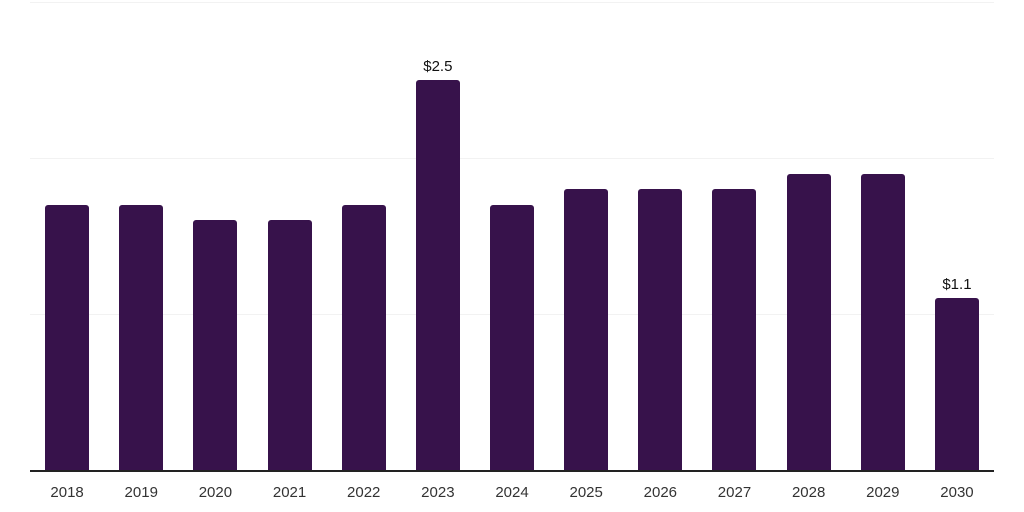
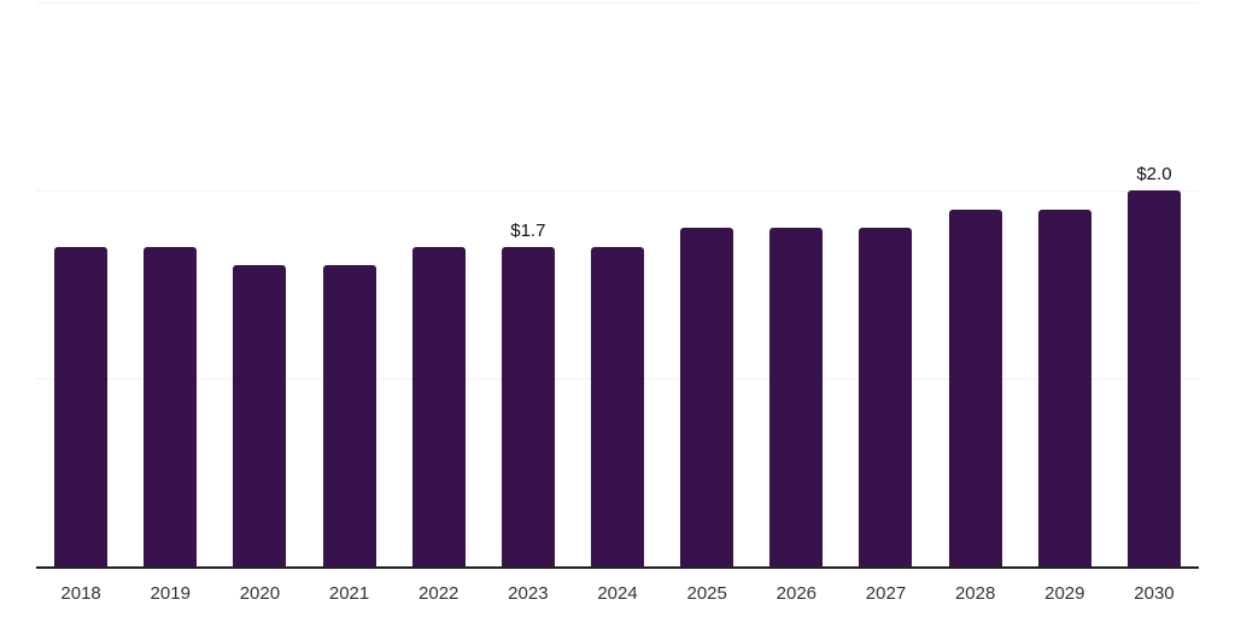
2023: $2.5 -> $1.7
2030: $1.1 -> $2.0
